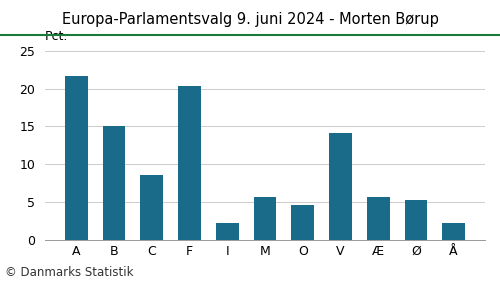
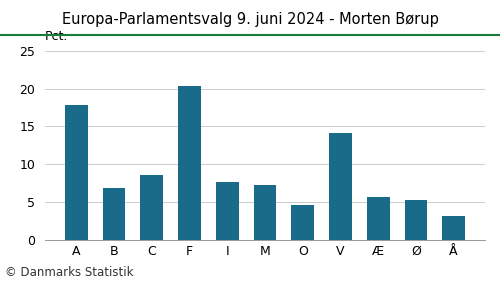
A: 21.6 -> 17.8
B: 15.0 -> 6.9
I: 2.2 -> 7.6
M: 5.6 -> 7.3
Å: 2.2 -> 3.1
